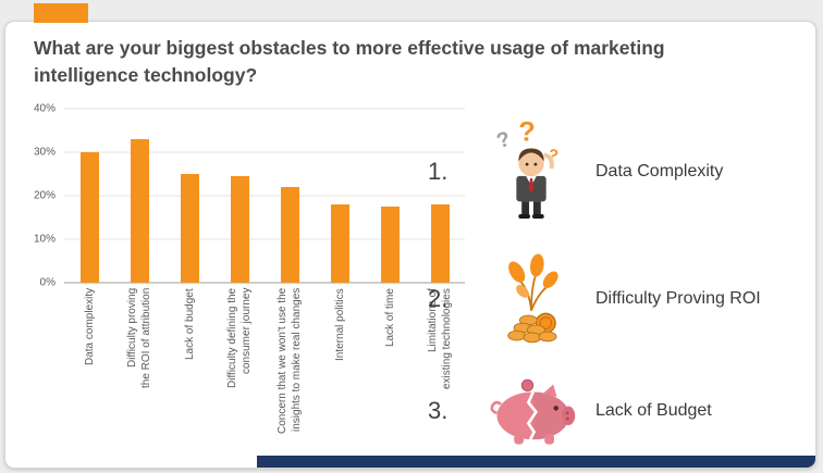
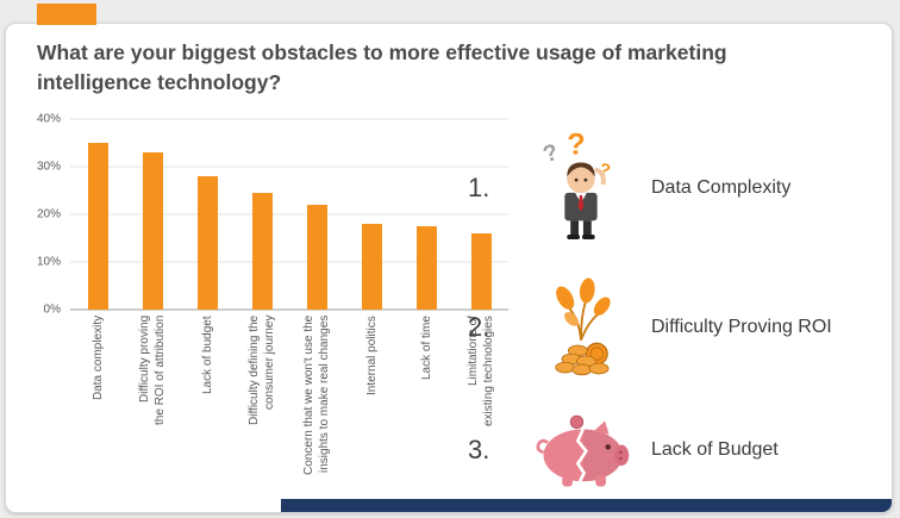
Data complexity: 30% -> 35%
Lack of budget: 25% -> 28%
Limitations of existing technologies: 18% -> 16%
